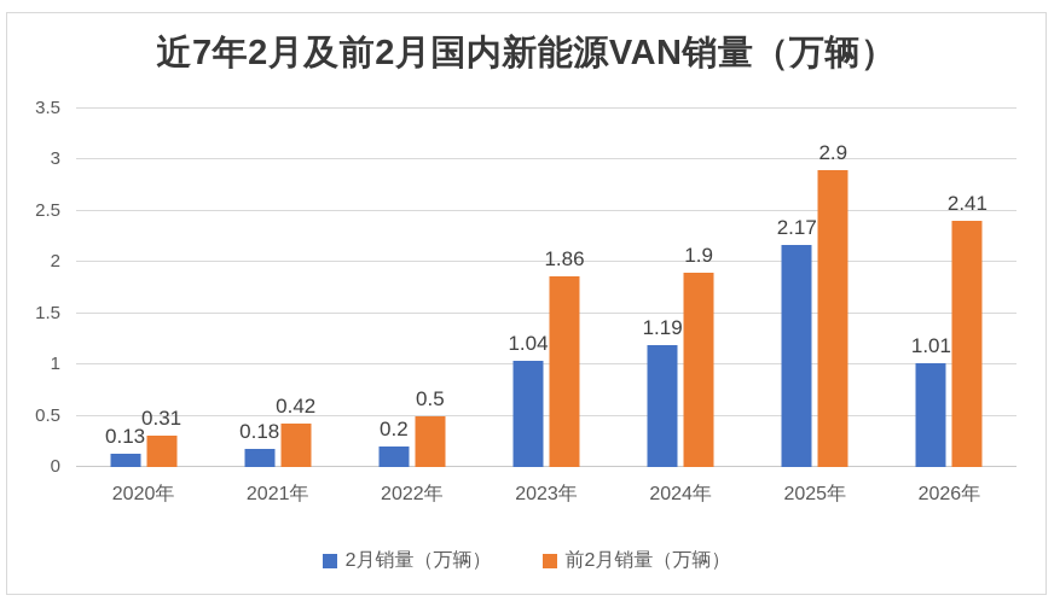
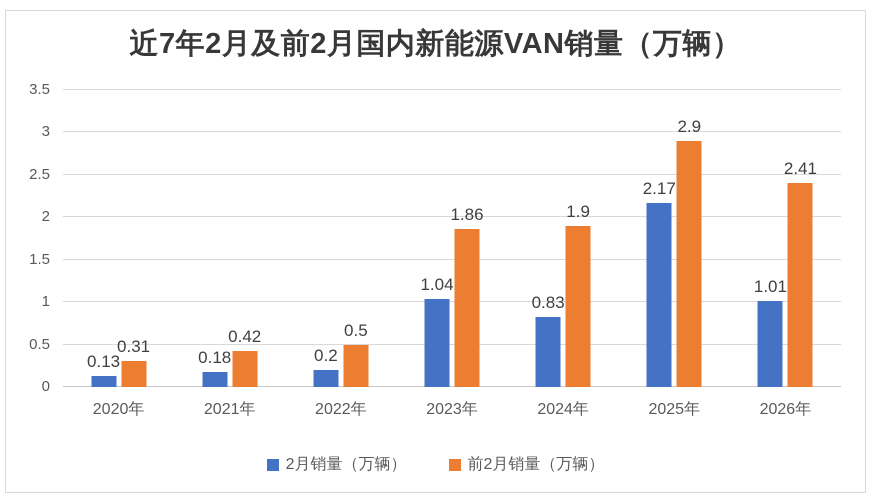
2月销量（万辆）/2024年: 1.19 -> 0.83
